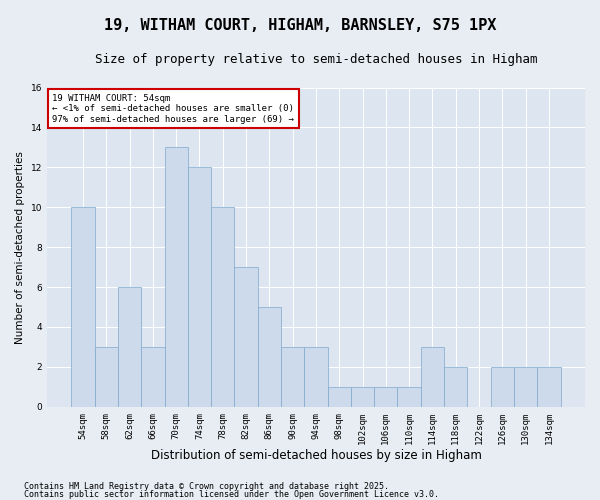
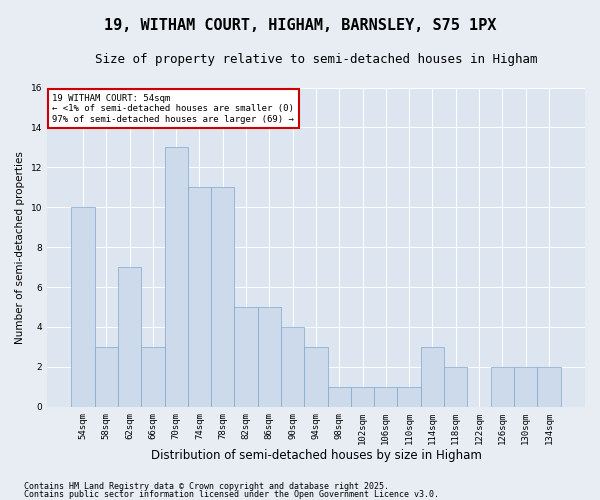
62sqm: 6 -> 7
74sqm: 12 -> 11
78sqm: 10 -> 11
82sqm: 7 -> 5
90sqm: 3 -> 4
